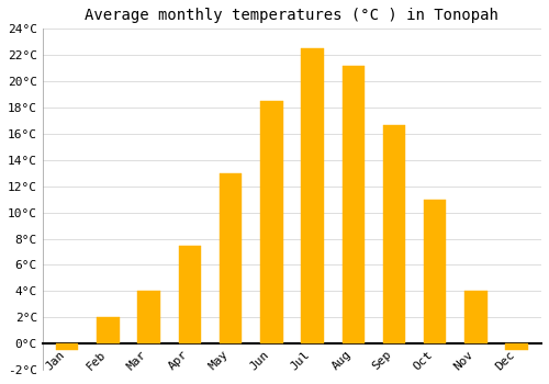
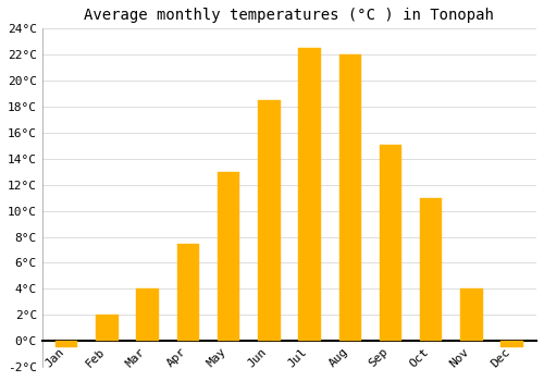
Aug: 21.2°C -> 22.0°C
Sep: 16.7°C -> 15.1°C
